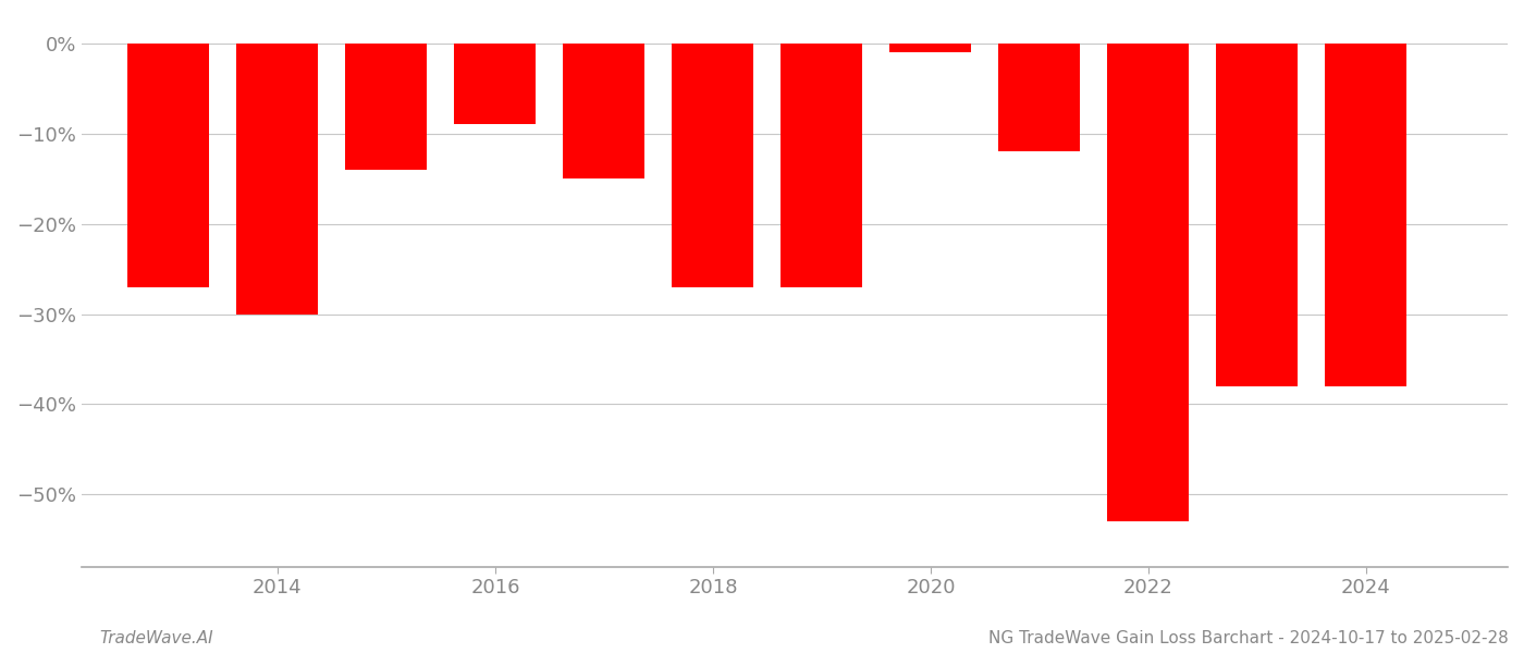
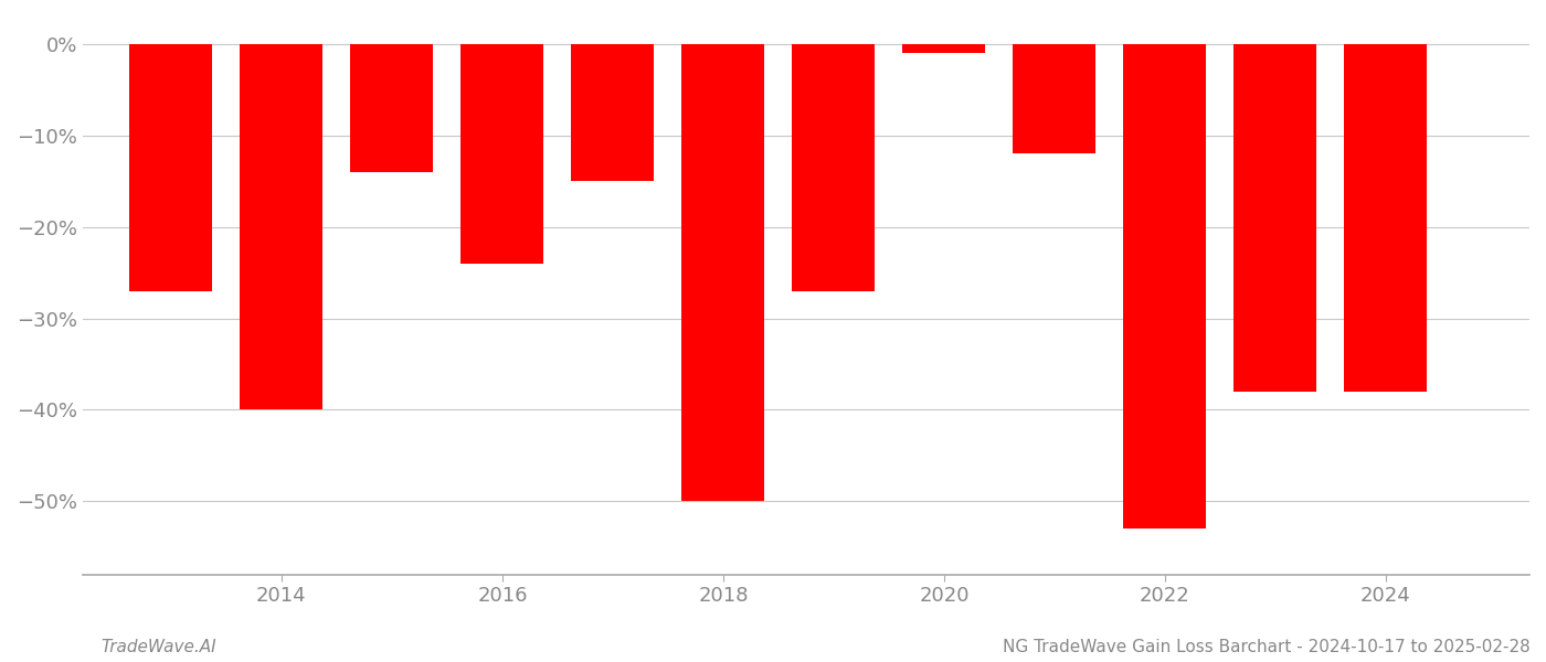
2014: -30% -> -40%
2016: -9% -> -24%
2018: -27% -> -50%
